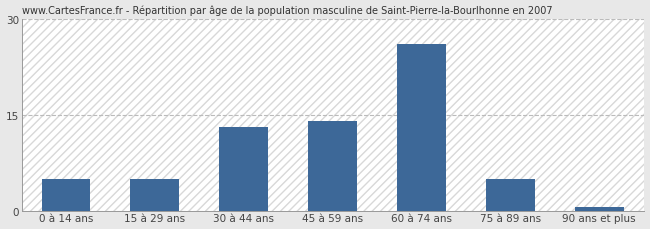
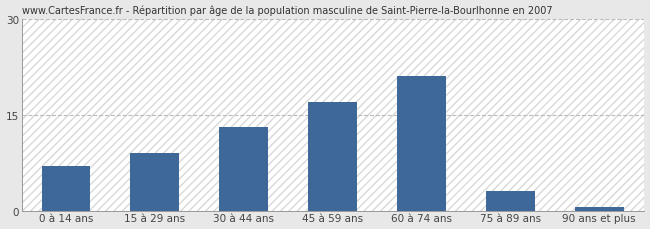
0 à 14 ans: 5.0 -> 7.0
15 à 29 ans: 5.0 -> 9.0
45 à 59 ans: 14.0 -> 17.0
60 à 74 ans: 26.0 -> 21.0
75 à 89 ans: 5.0 -> 3.0
